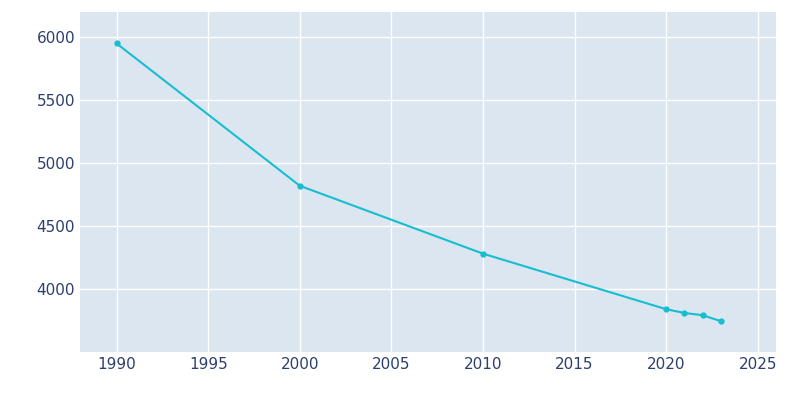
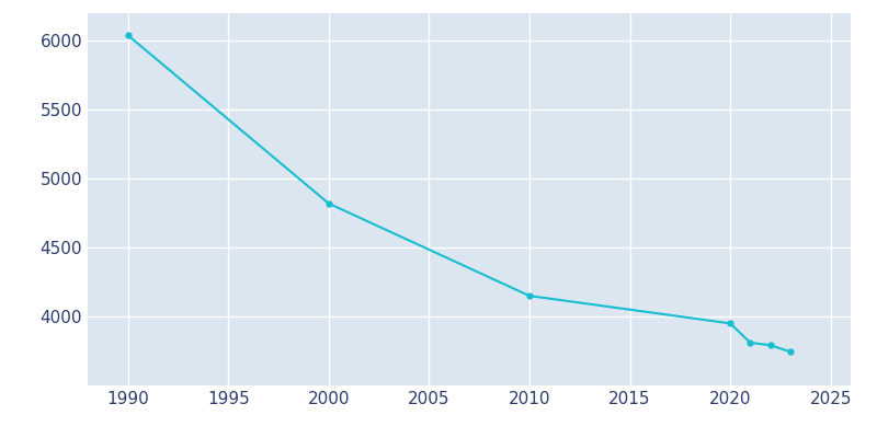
1990: 5950 -> 6040
2010: 4280 -> 4150
2020: 3840 -> 3950
